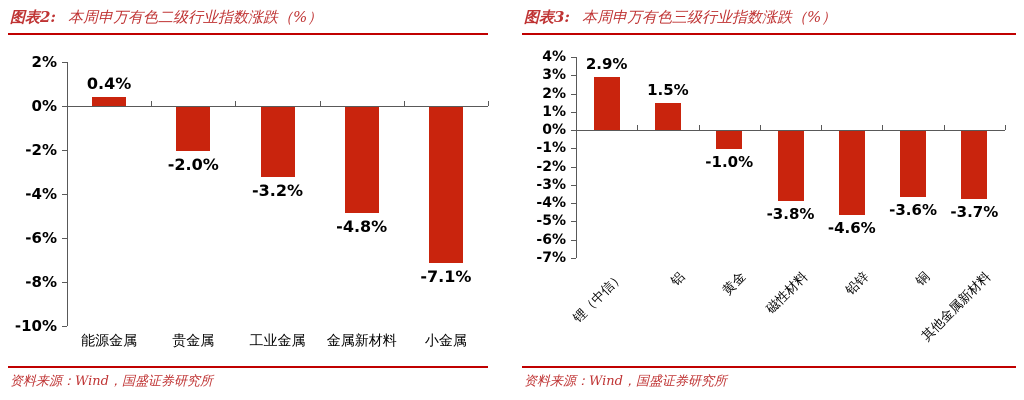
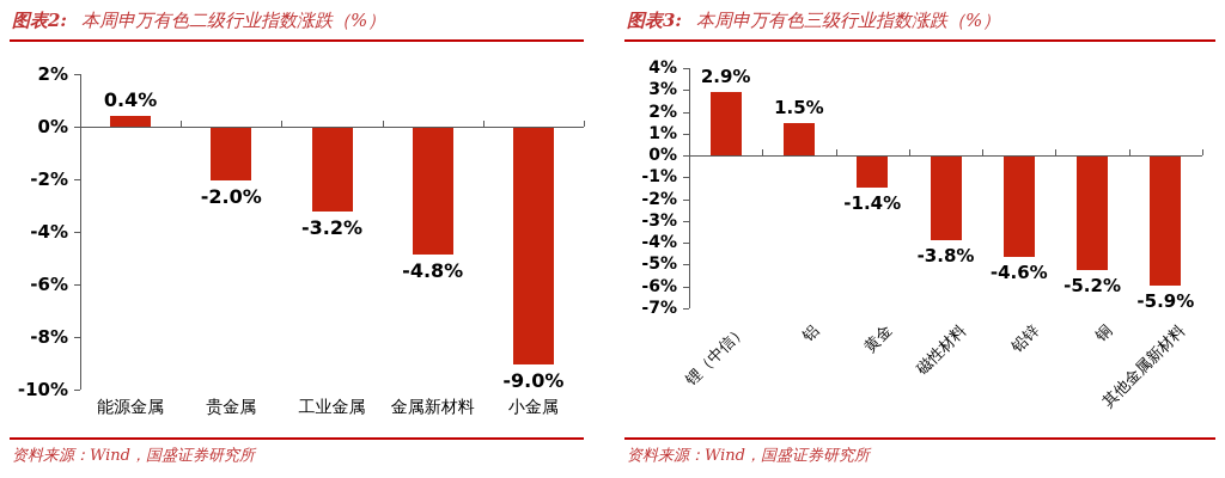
图表2: 本周申万有色二级行业指数涨跌（%）/小金属: -7.1% -> -9.0%
图表3: 本周申万有色三级行业指数涨跌（%）/黄金: -1.0% -> -1.4%
图表3: 本周申万有色三级行业指数涨跌（%）/铜: -3.6% -> -5.2%
图表3: 本周申万有色三级行业指数涨跌（%）/其他金属新材料: -3.7% -> -5.9%
